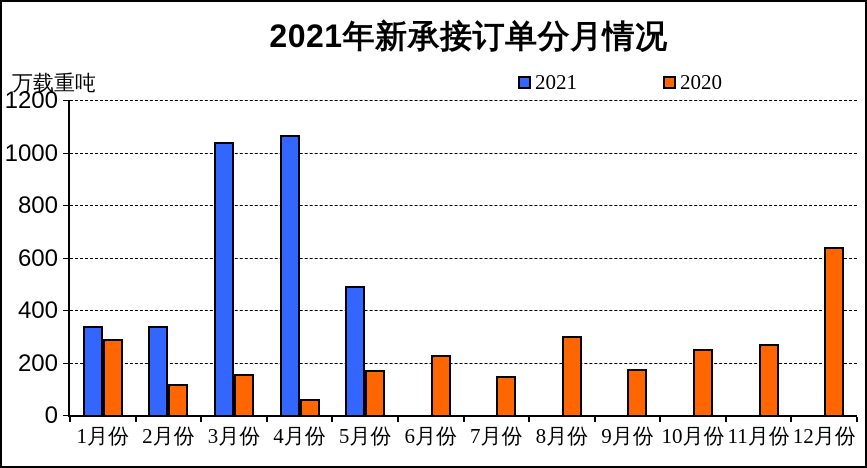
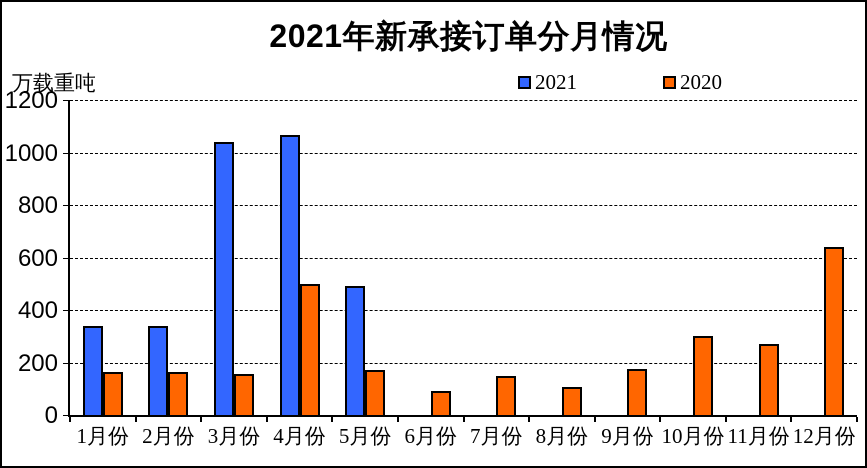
2020/1月份: 290 -> 160
2020/2月份: 120 -> 160
2020/4月份: 60 -> 500
2020/6月份: 230 -> 90
2020/8月份: 300 -> 100
2020/10月份: 250 -> 300
